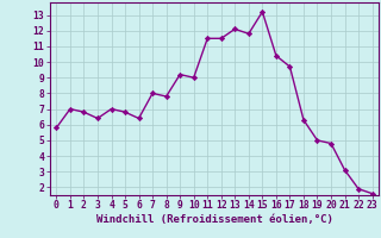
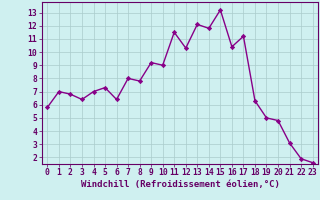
5: 6.8 -> 7.3
12: 11.5 -> 10.3
17: 9.7 -> 11.2
